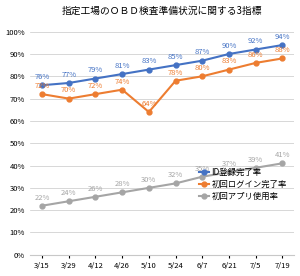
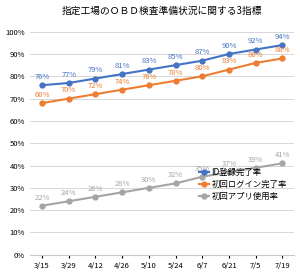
初回ログイン完了率/3/15: 72% -> 68%
初回ログイン完了率/5/10: 64% -> 76%
